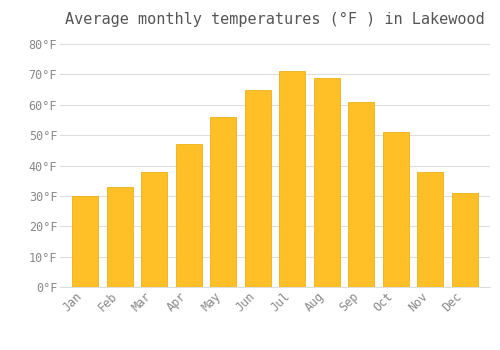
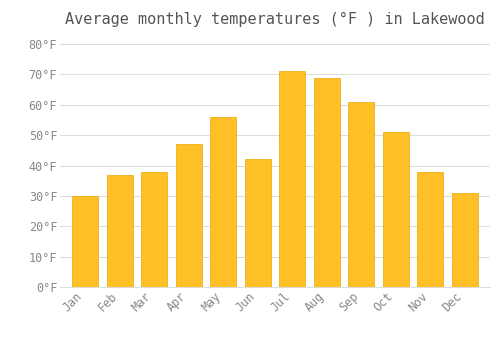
Feb: 33°F -> 37°F
Jun: 65°F -> 42°F
